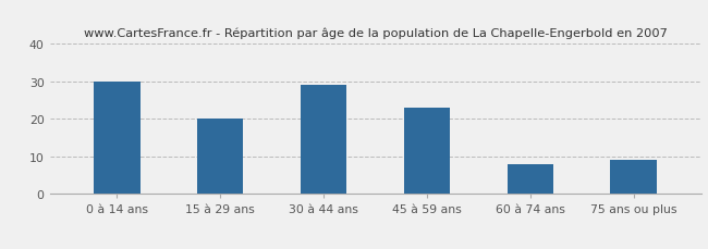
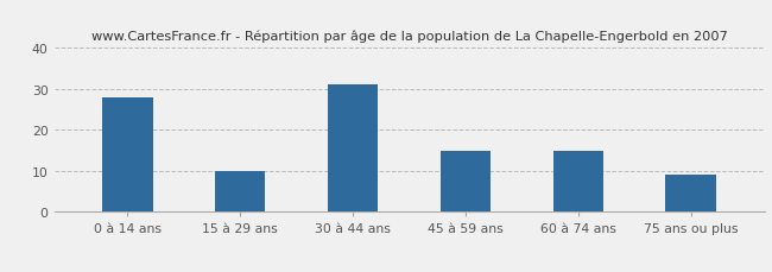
0 à 14 ans: 30 -> 28
15 à 29 ans: 20 -> 10
30 à 44 ans: 29 -> 31
45 à 59 ans: 23 -> 15
60 à 74 ans: 8 -> 15
